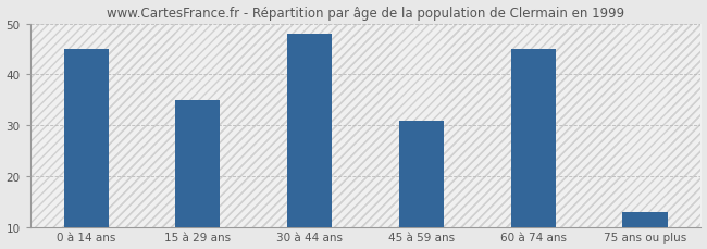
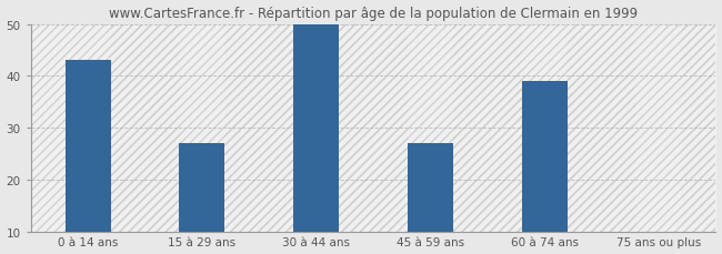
0 à 14 ans: 45 -> 43
15 à 29 ans: 35 -> 27
30 à 44 ans: 48 -> 50
45 à 59 ans: 31 -> 27
60 à 74 ans: 45 -> 39
75 ans ou plus: 13 -> 10
